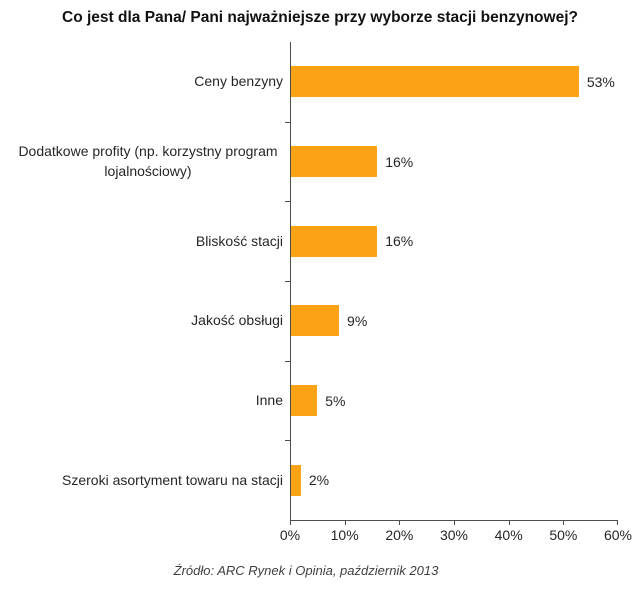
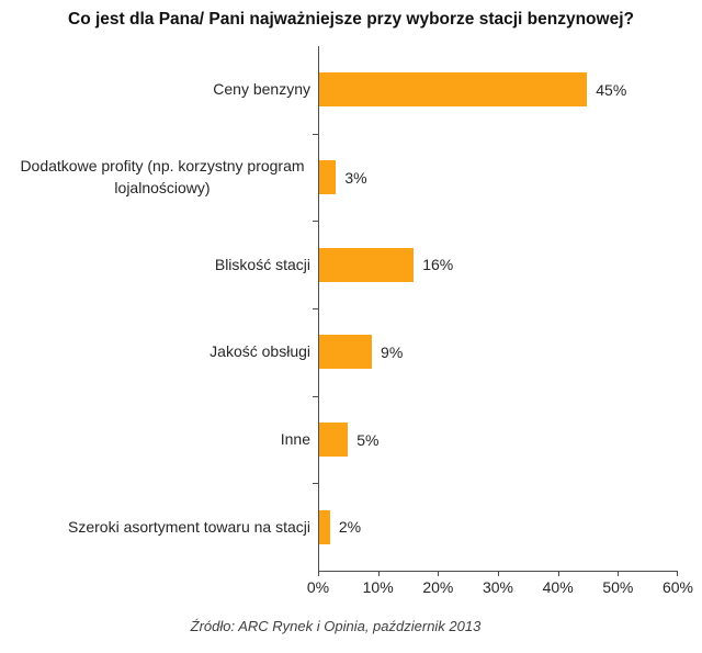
Ceny benzyny: 53% -> 45%
Dodatkowe profity (np. korzystny program lojalnościowy): 16% -> 3%
